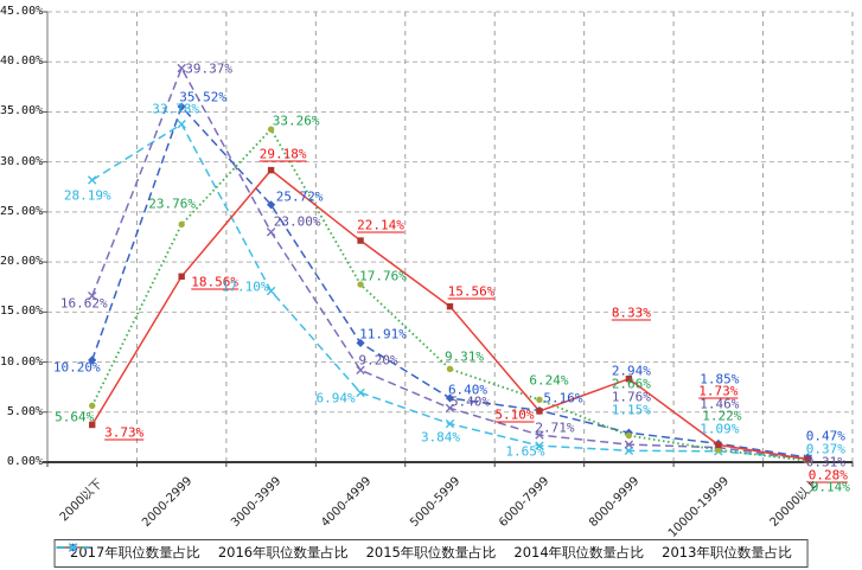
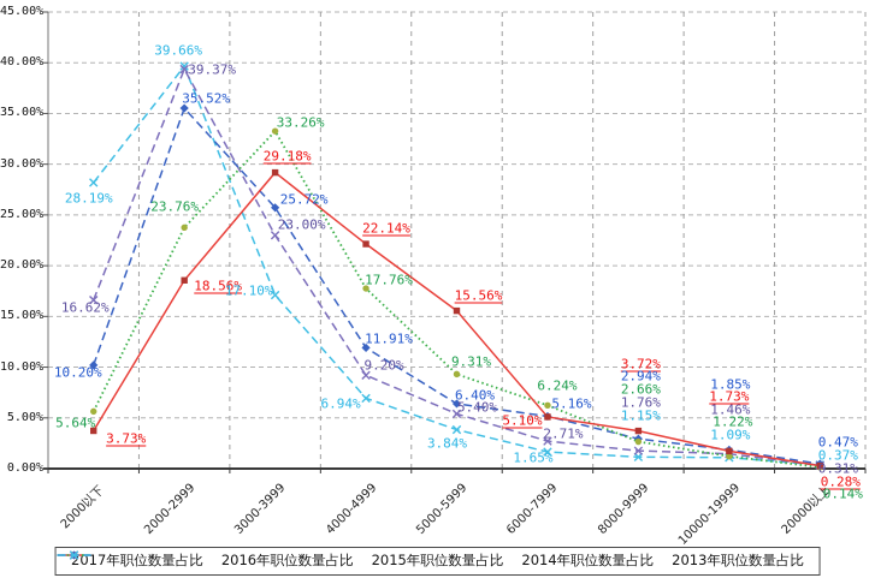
2013年职位数量占比/2000-2999: 33.78% -> 39.66%
2017年职位数量占比/8000-9999: 8.33% -> 3.72%
